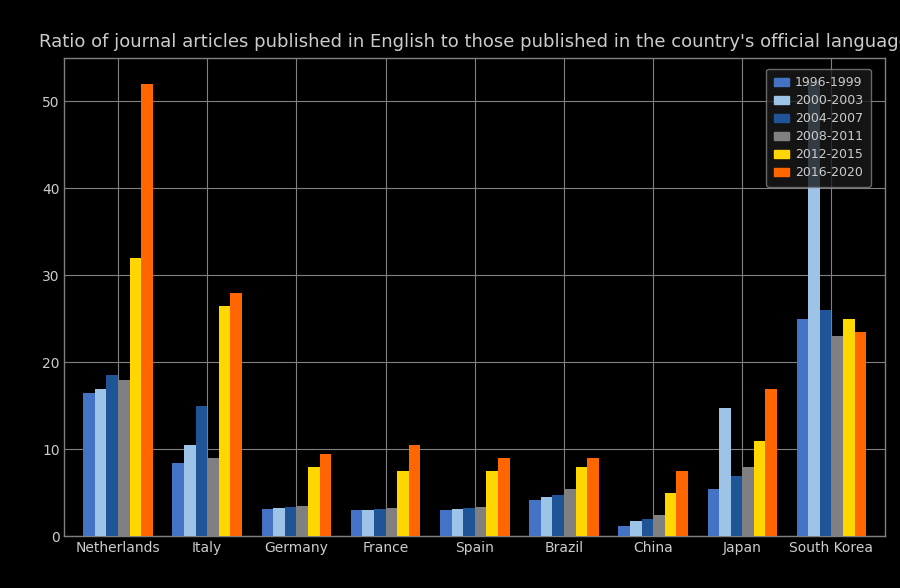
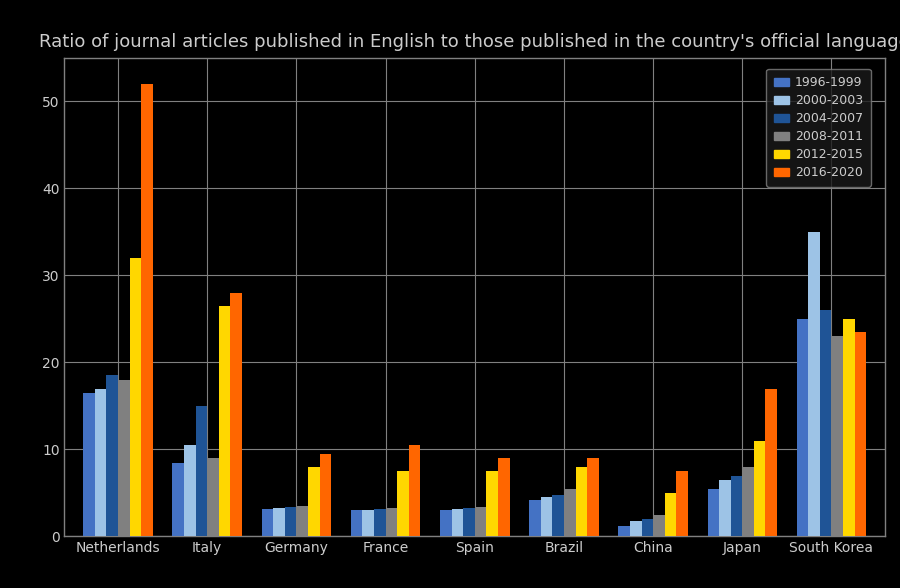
2000-2003/Japan: 14.8 -> 6.5
2000-2003/South Korea: 52.2 -> 35.0
